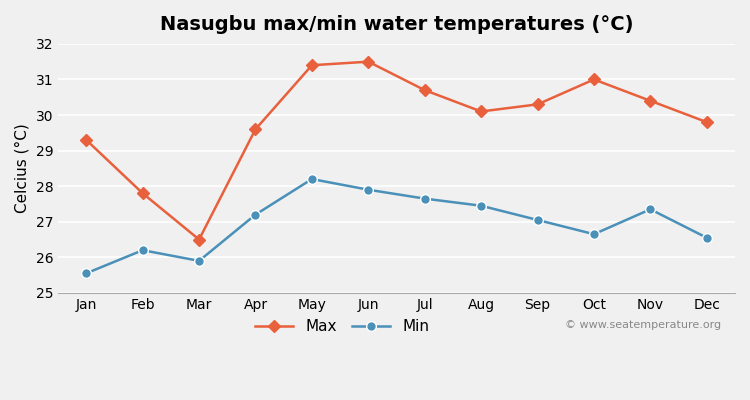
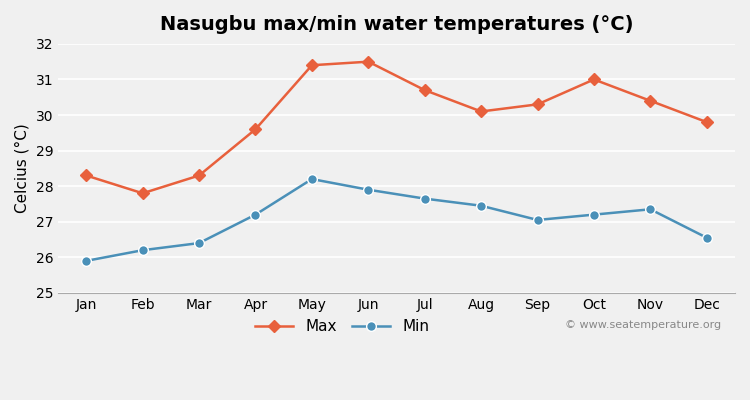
Max/Jan: 29.3 -> 28.3
Min/Jan: 25.55 -> 25.90
Max/Mar: 26.5 -> 28.3
Min/Mar: 25.90 -> 26.40
Min/Oct: 26.65 -> 27.20
